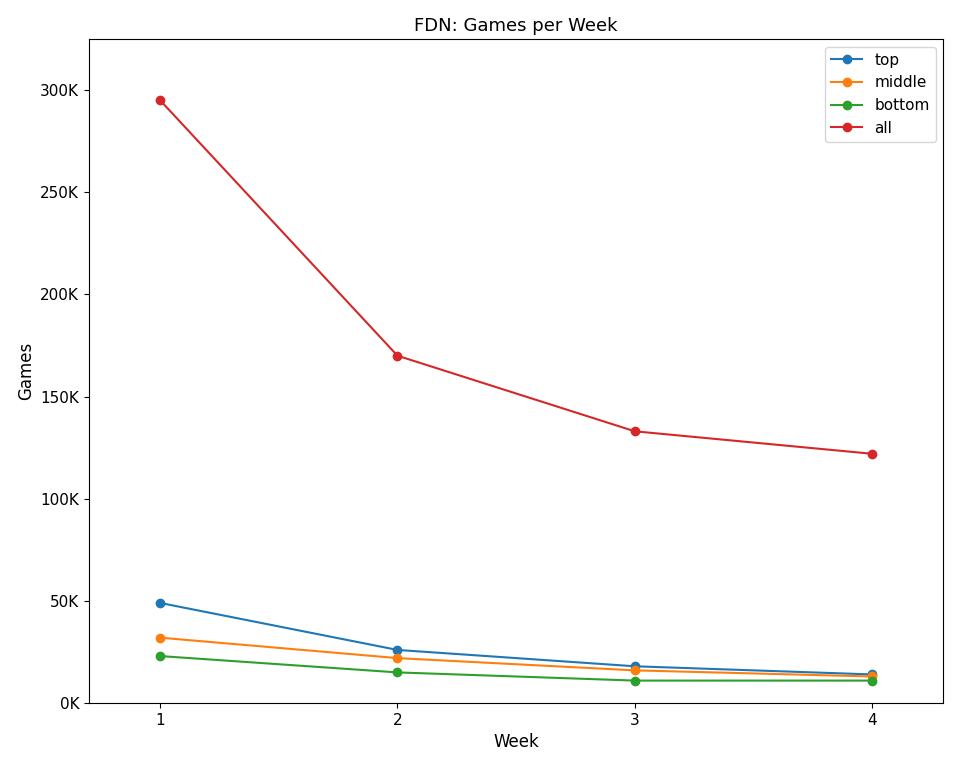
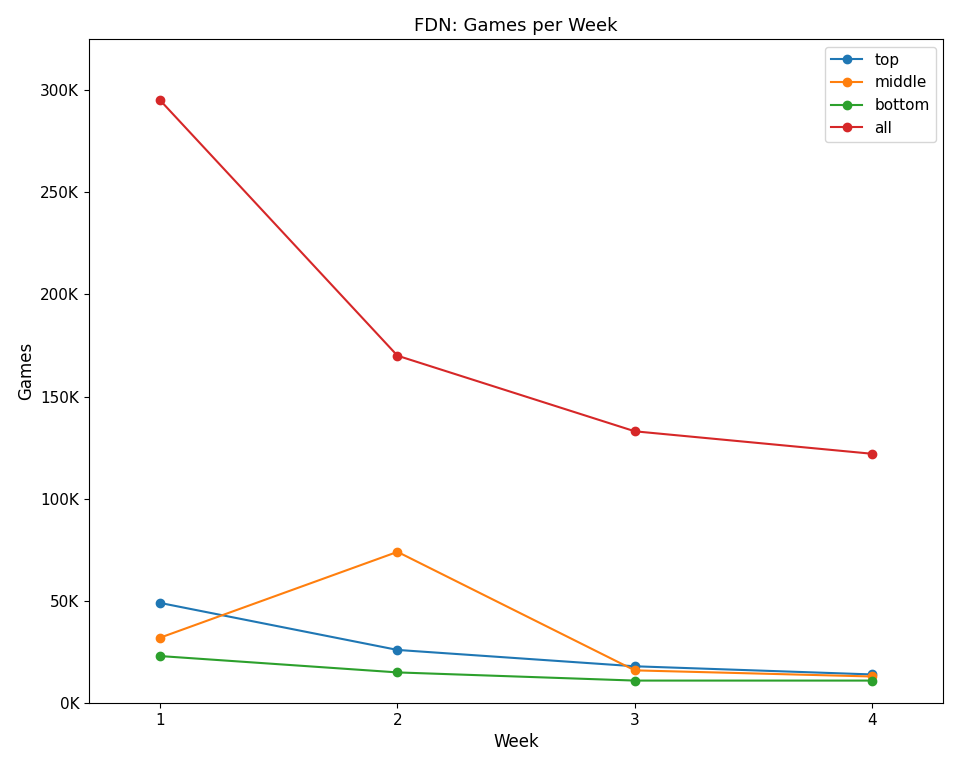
middle/2: 22K -> 74K
